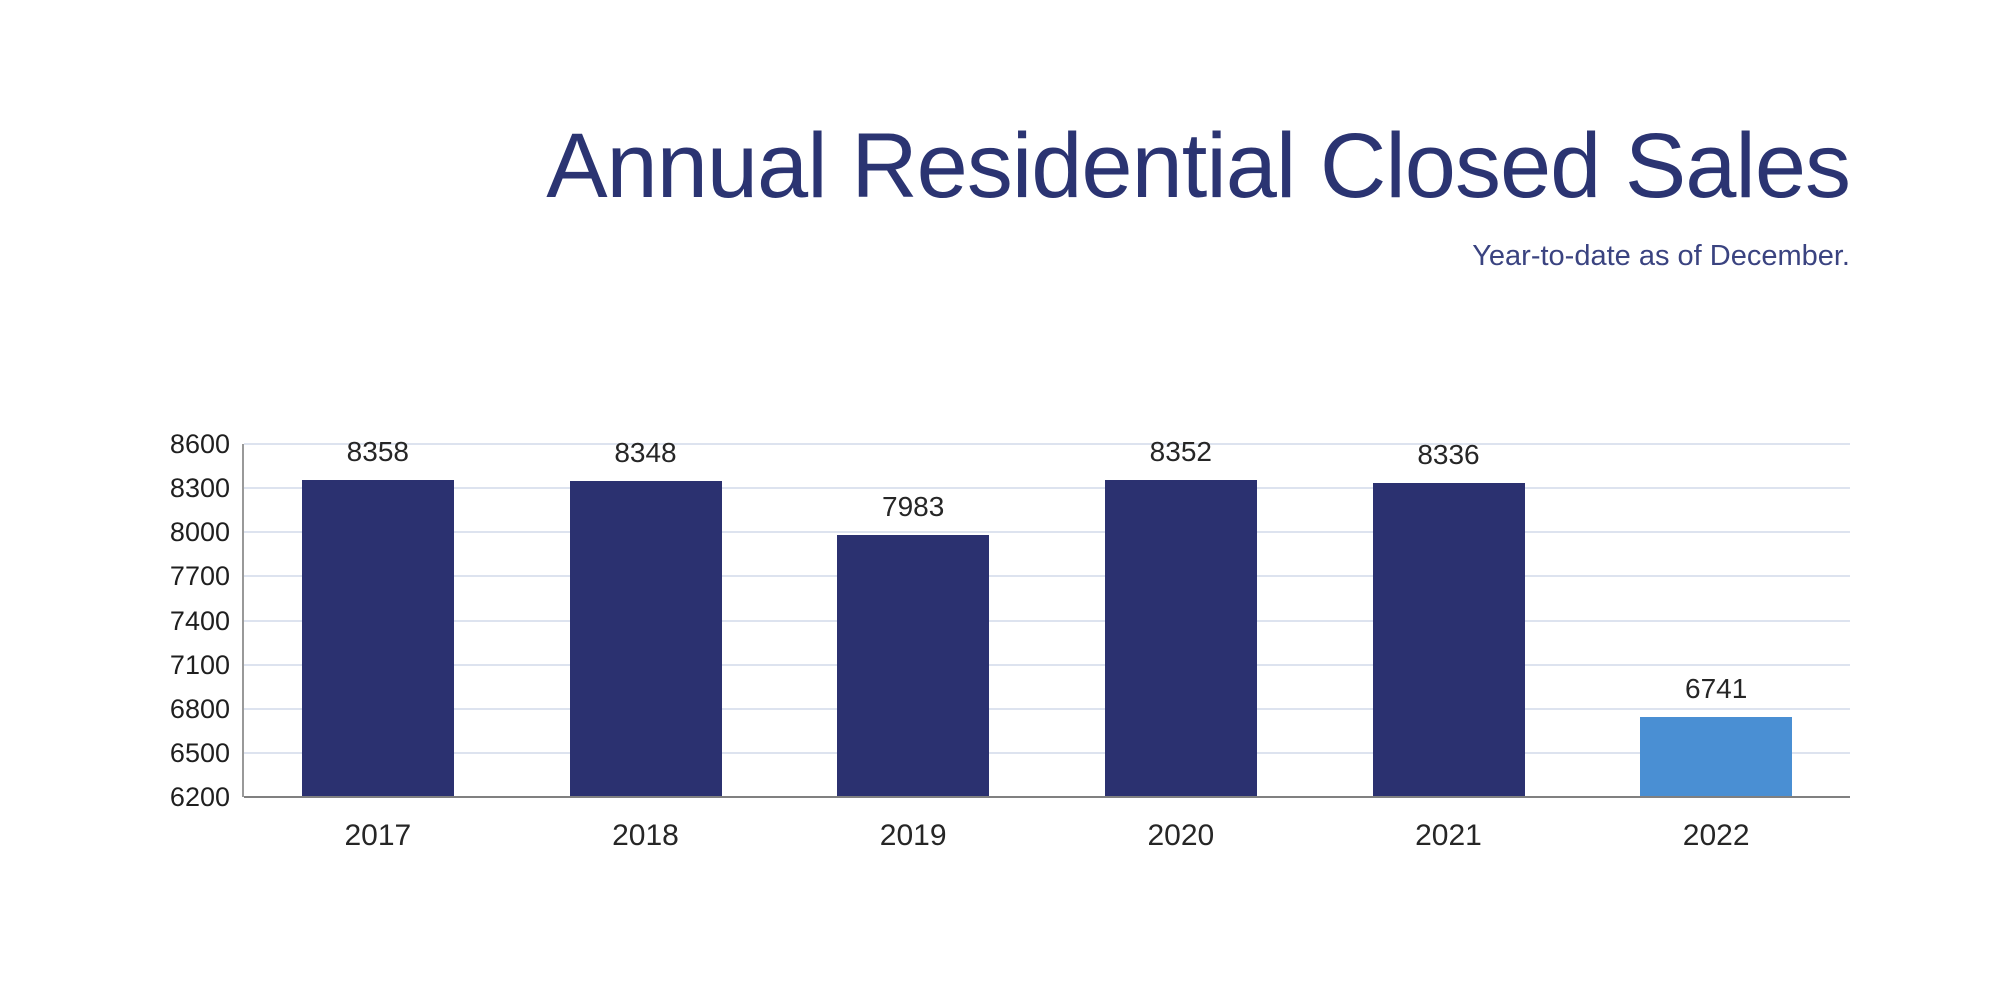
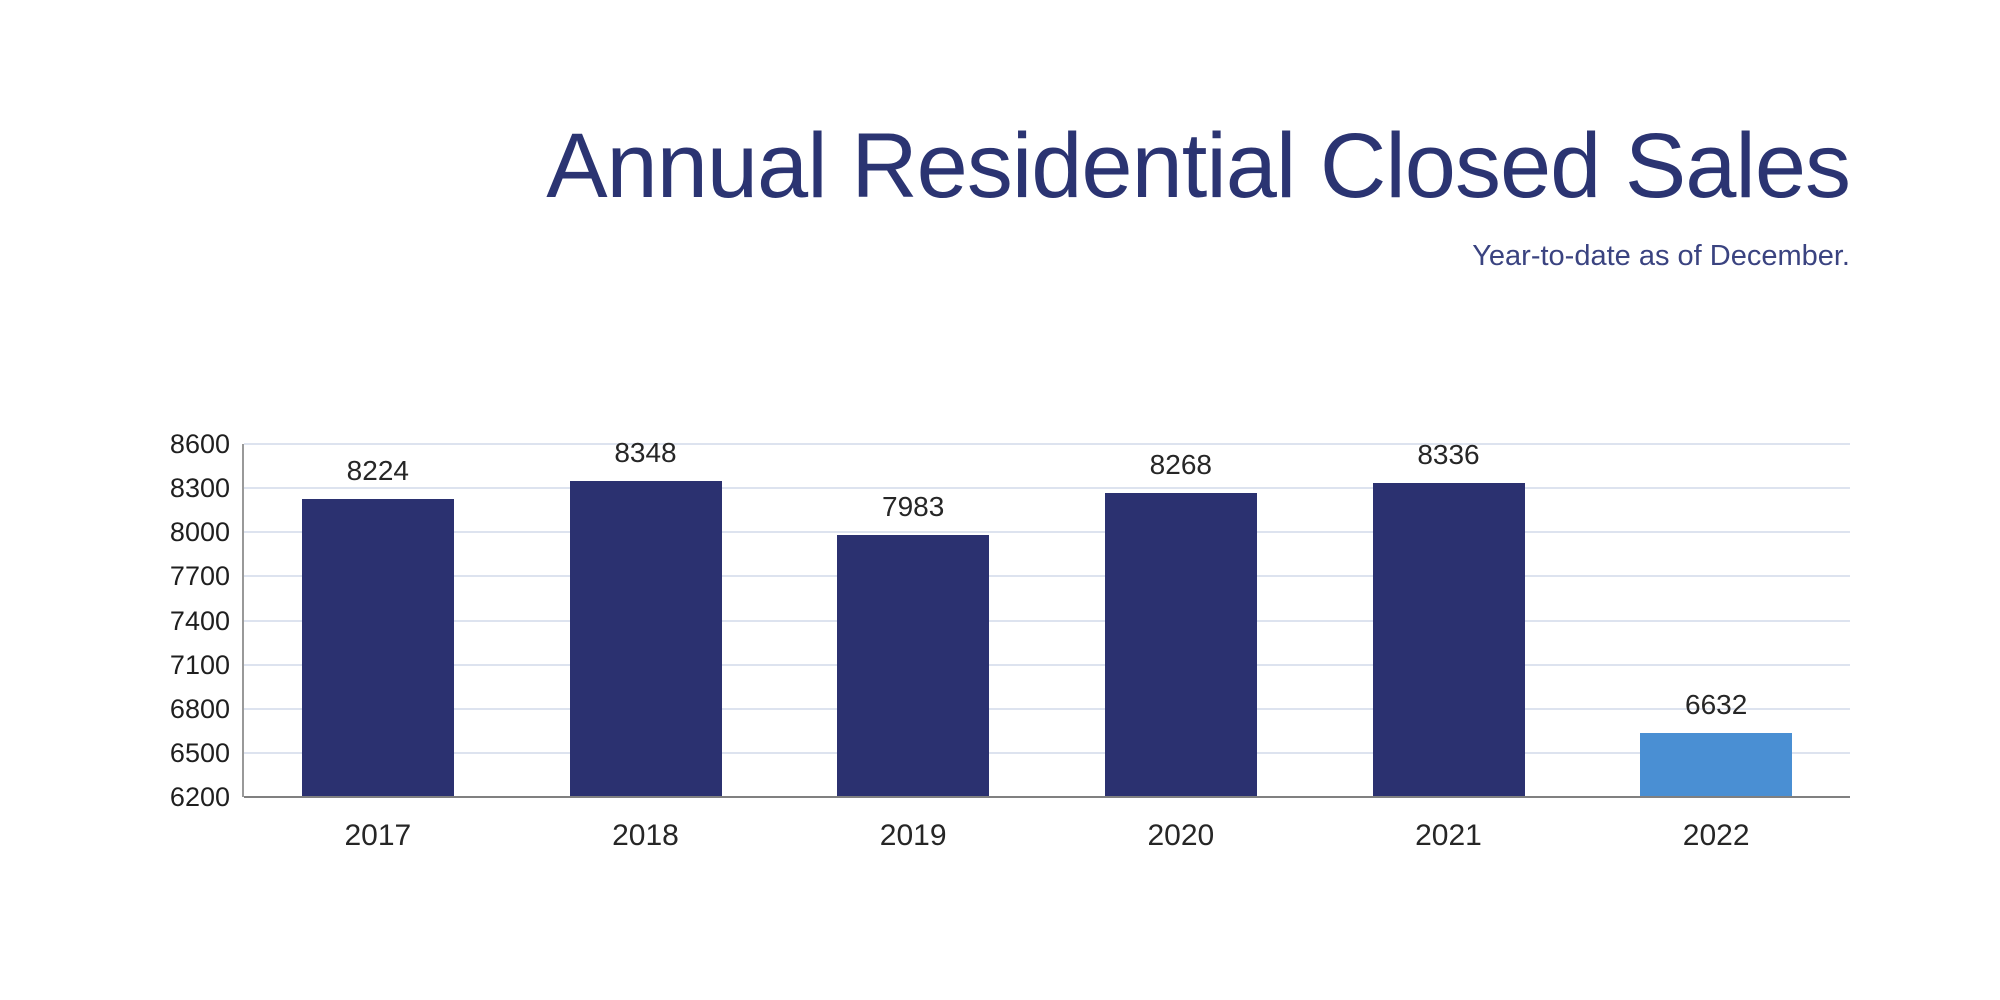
2017: 8358 -> 8224
2020: 8352 -> 8268
2022: 6741 -> 6632
